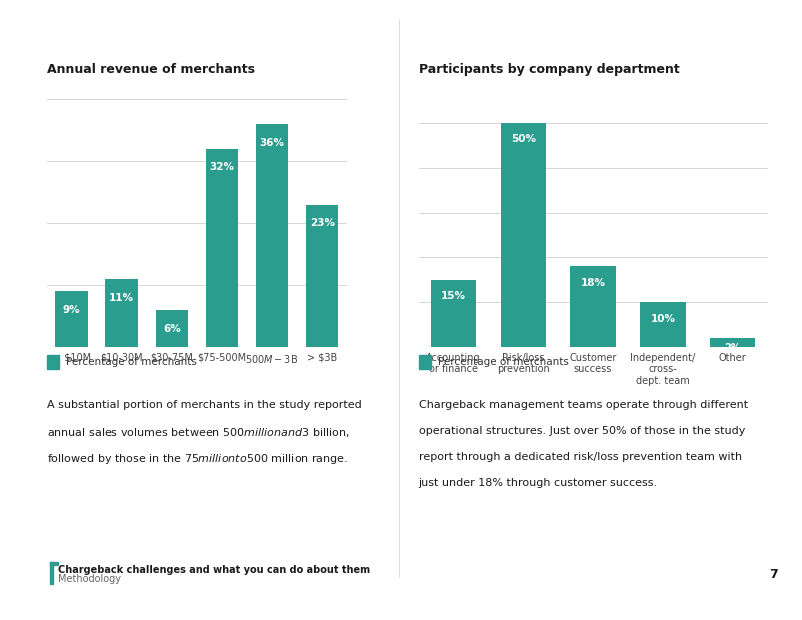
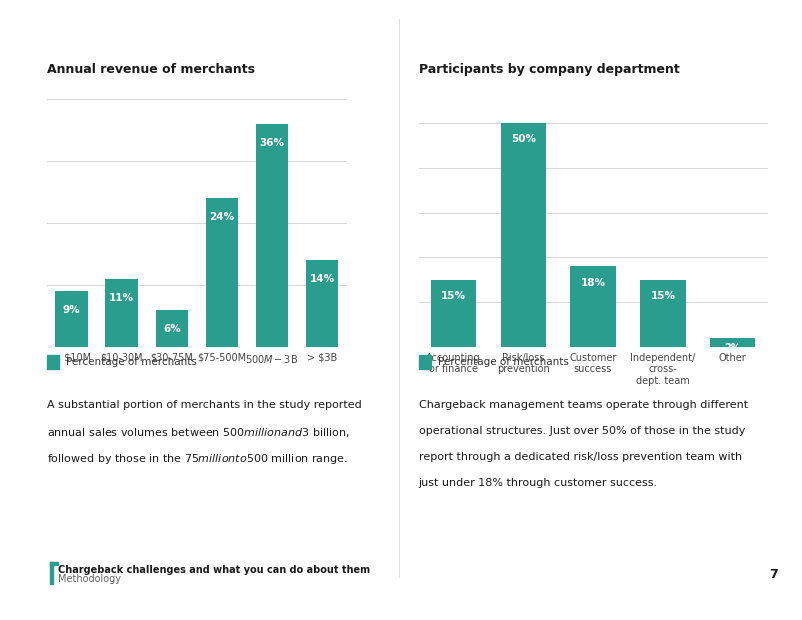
Annual revenue of merchants/$75-500M: 32% -> 24%
Annual revenue of merchants/> $3B: 23% -> 14%
Participants by company department/Independent/ cross- dept. team: 10% -> 15%
